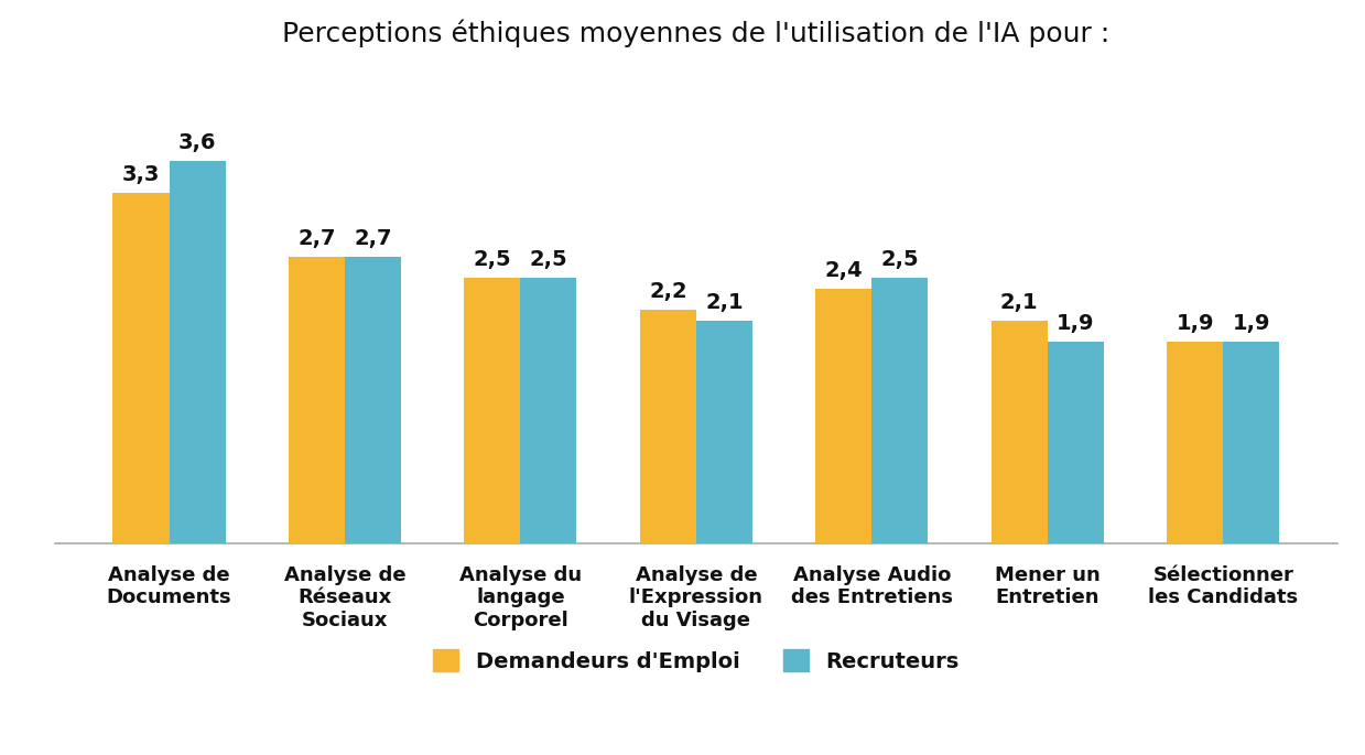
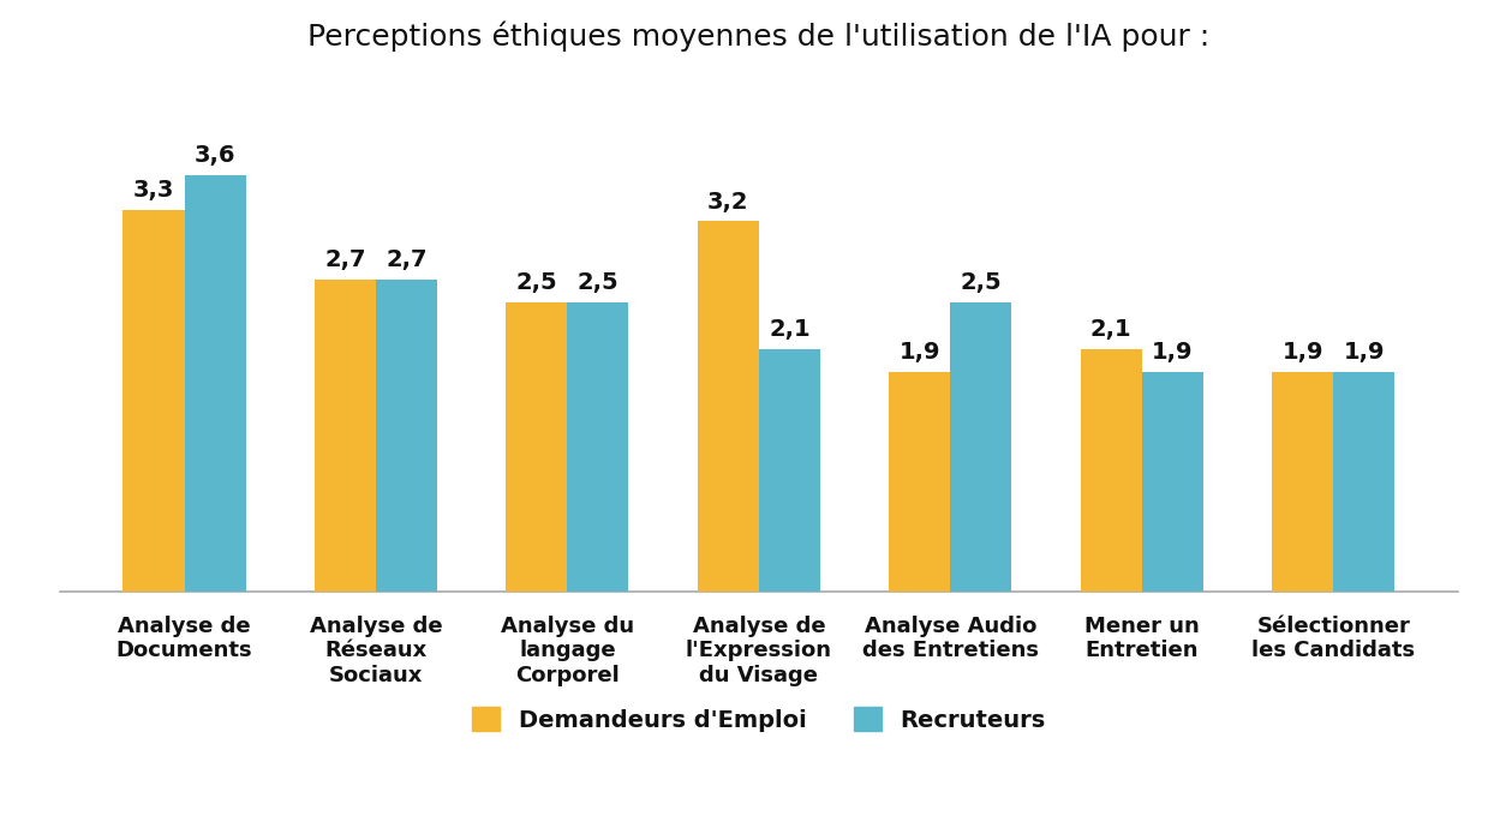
Demandeurs d'Emploi/Analyse de l'Expression du Visage: 2,2 -> 3,2
Demandeurs d'Emploi/Analyse Audio des Entretiens: 2,4 -> 1,9
